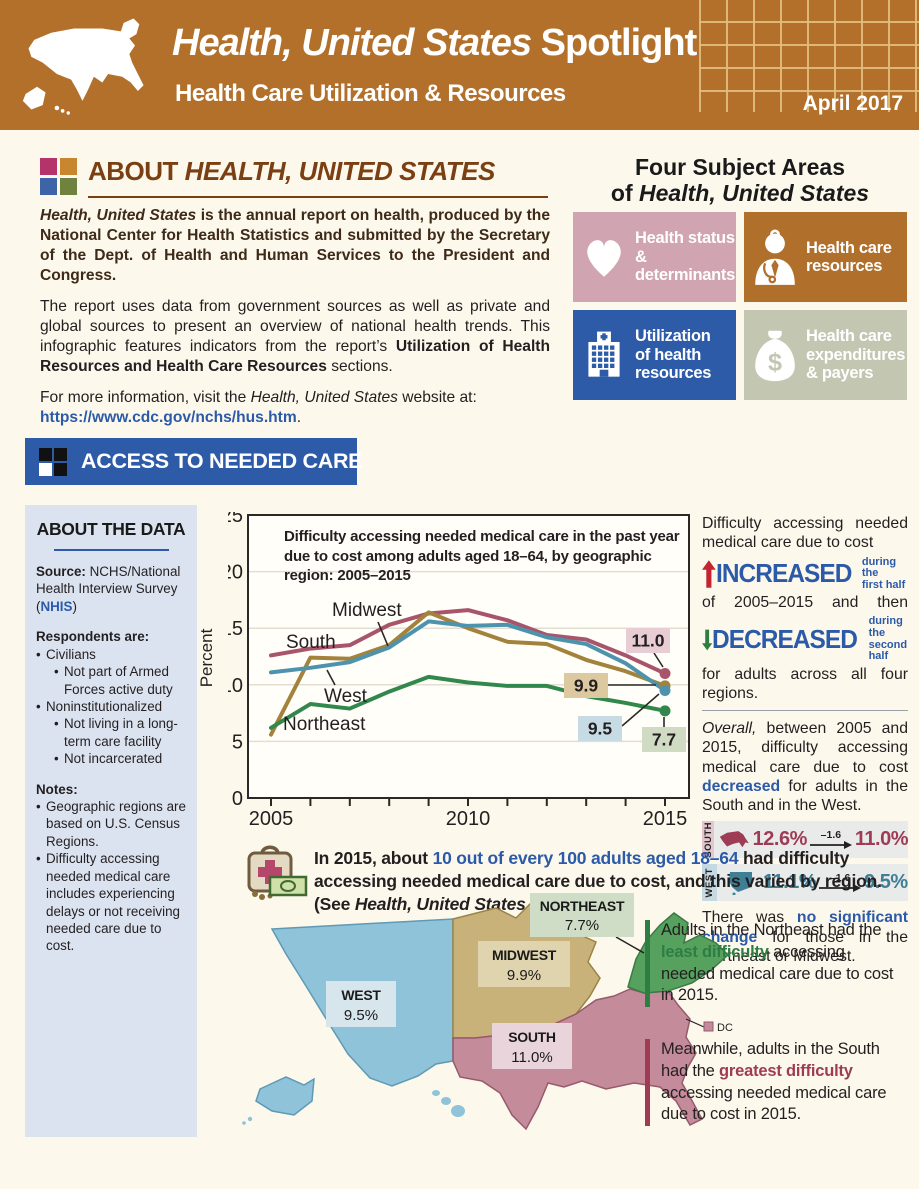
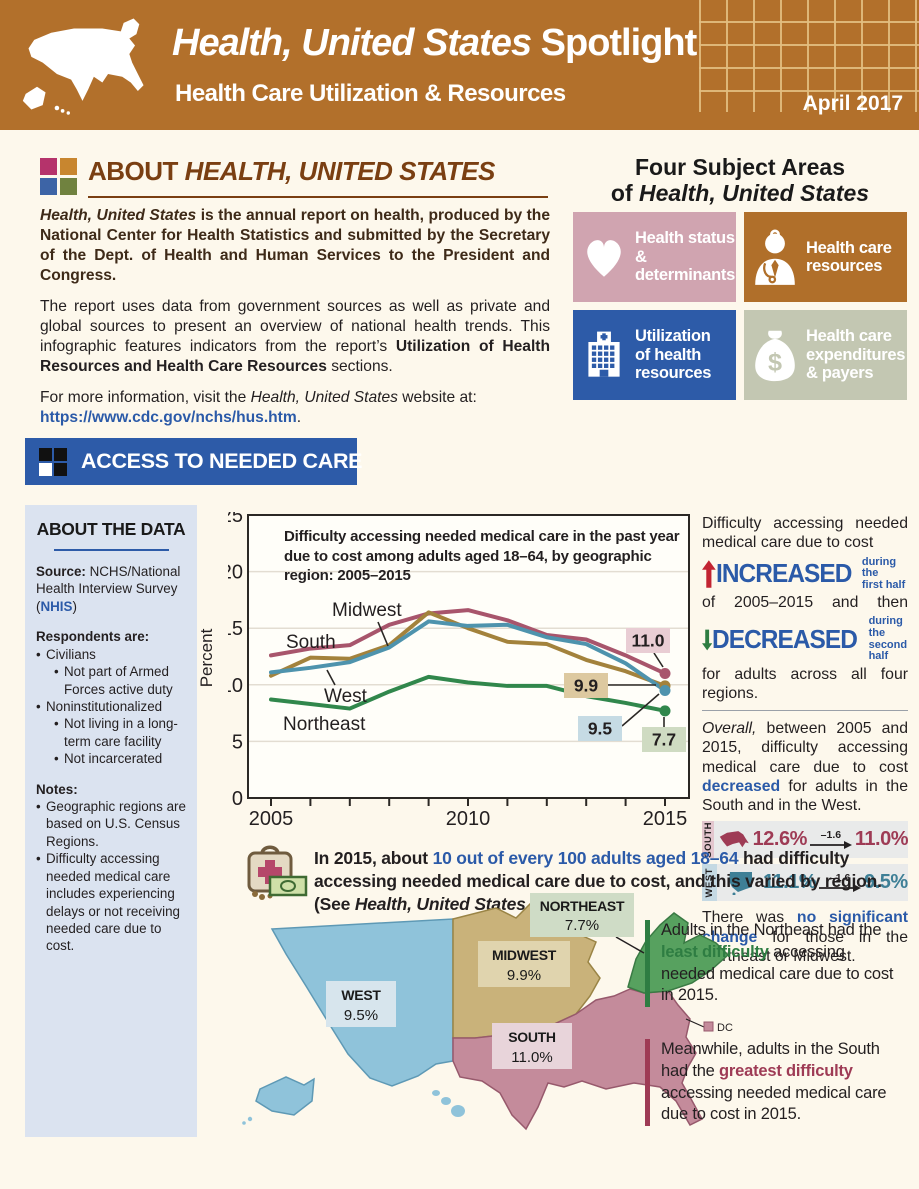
Midwest/2005: 5.6 -> 10.8
Northeast/2005: 6.2 -> 8.7
